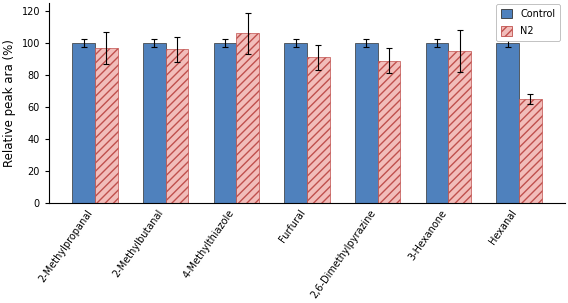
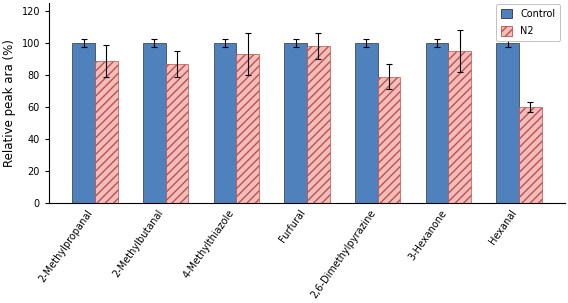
N2/2-Methylpropanal: 97 -> 89
N2/2-Methylbutanal: 96 -> 87
N2/4-Methylthiazole: 106 -> 93
N2/Furfural: 91 -> 98
N2/2,6-Dimethylpyrazine: 89 -> 79
N2/Hexanal: 65 -> 60
